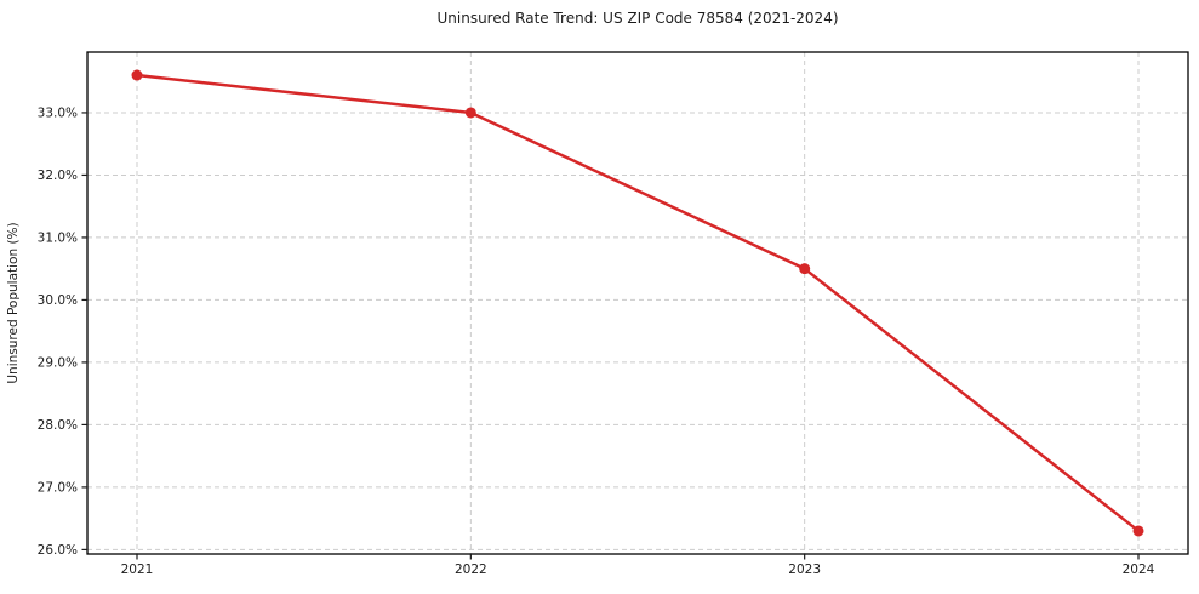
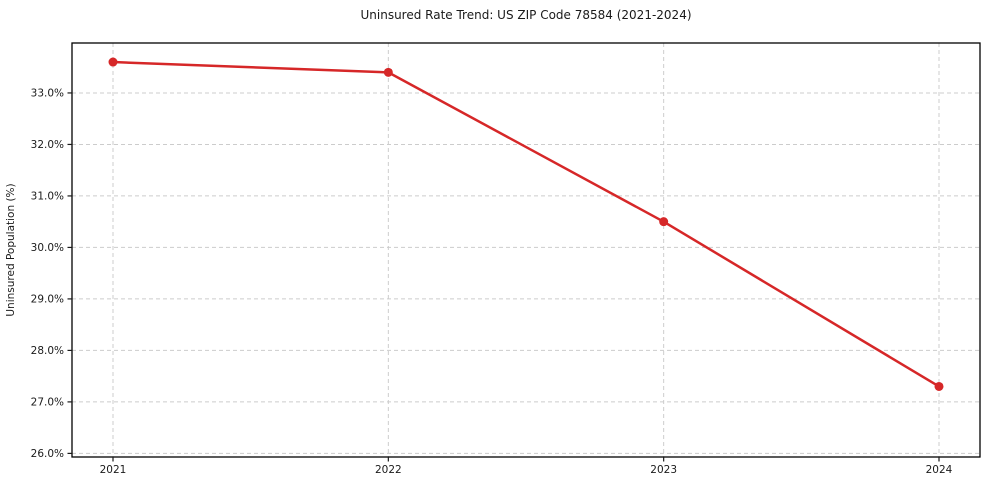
2022: 33.0% -> 33.4%
2024: 26.3% -> 27.3%
